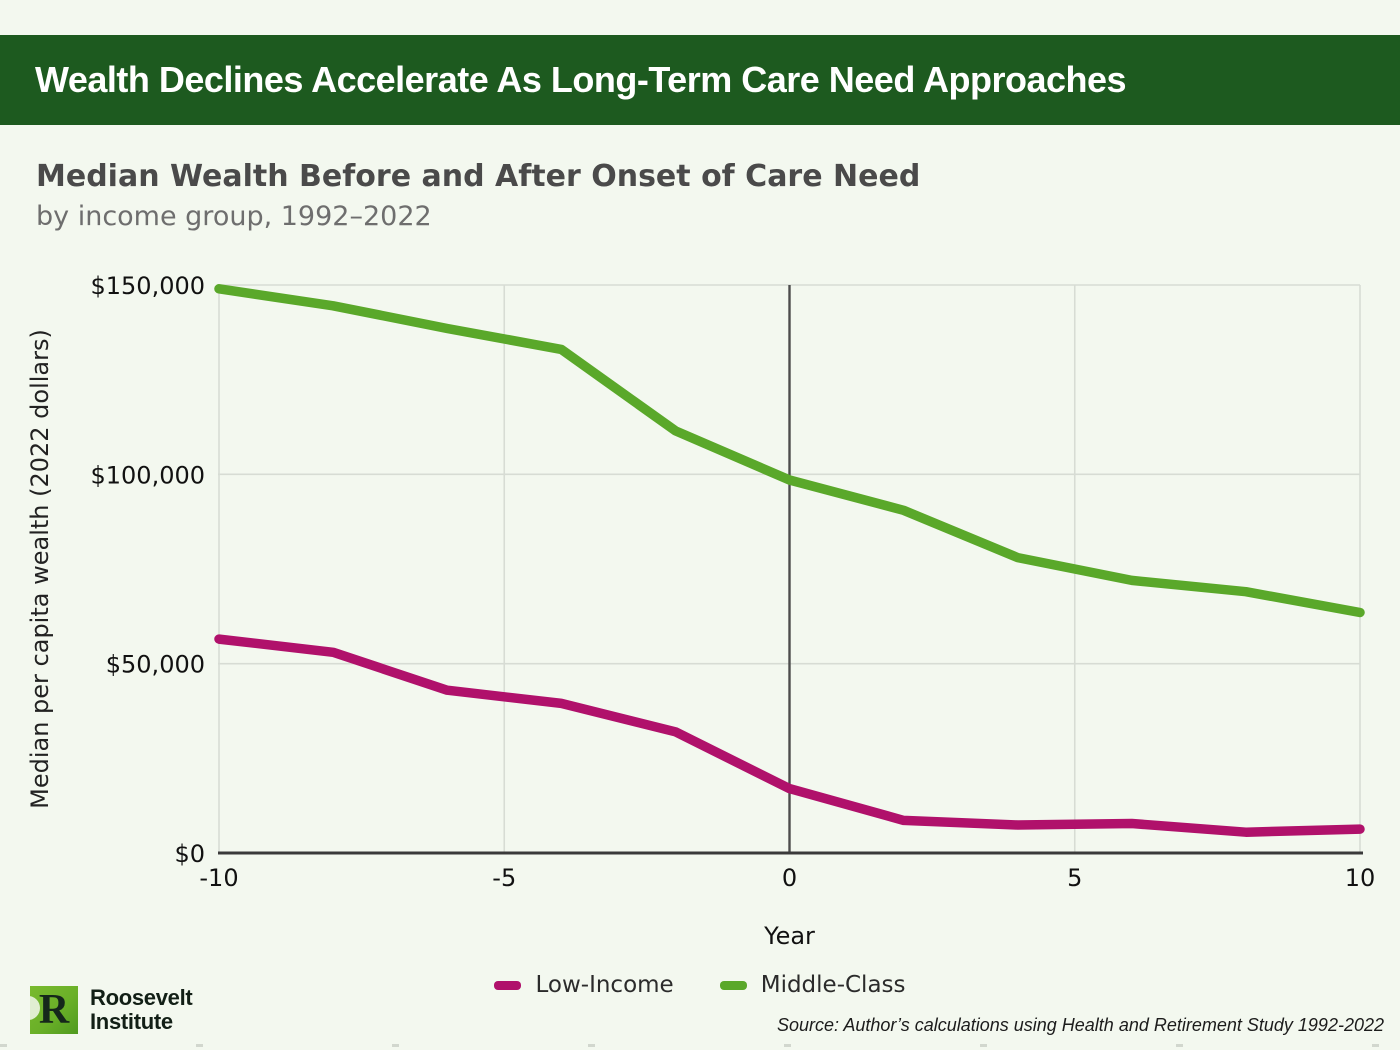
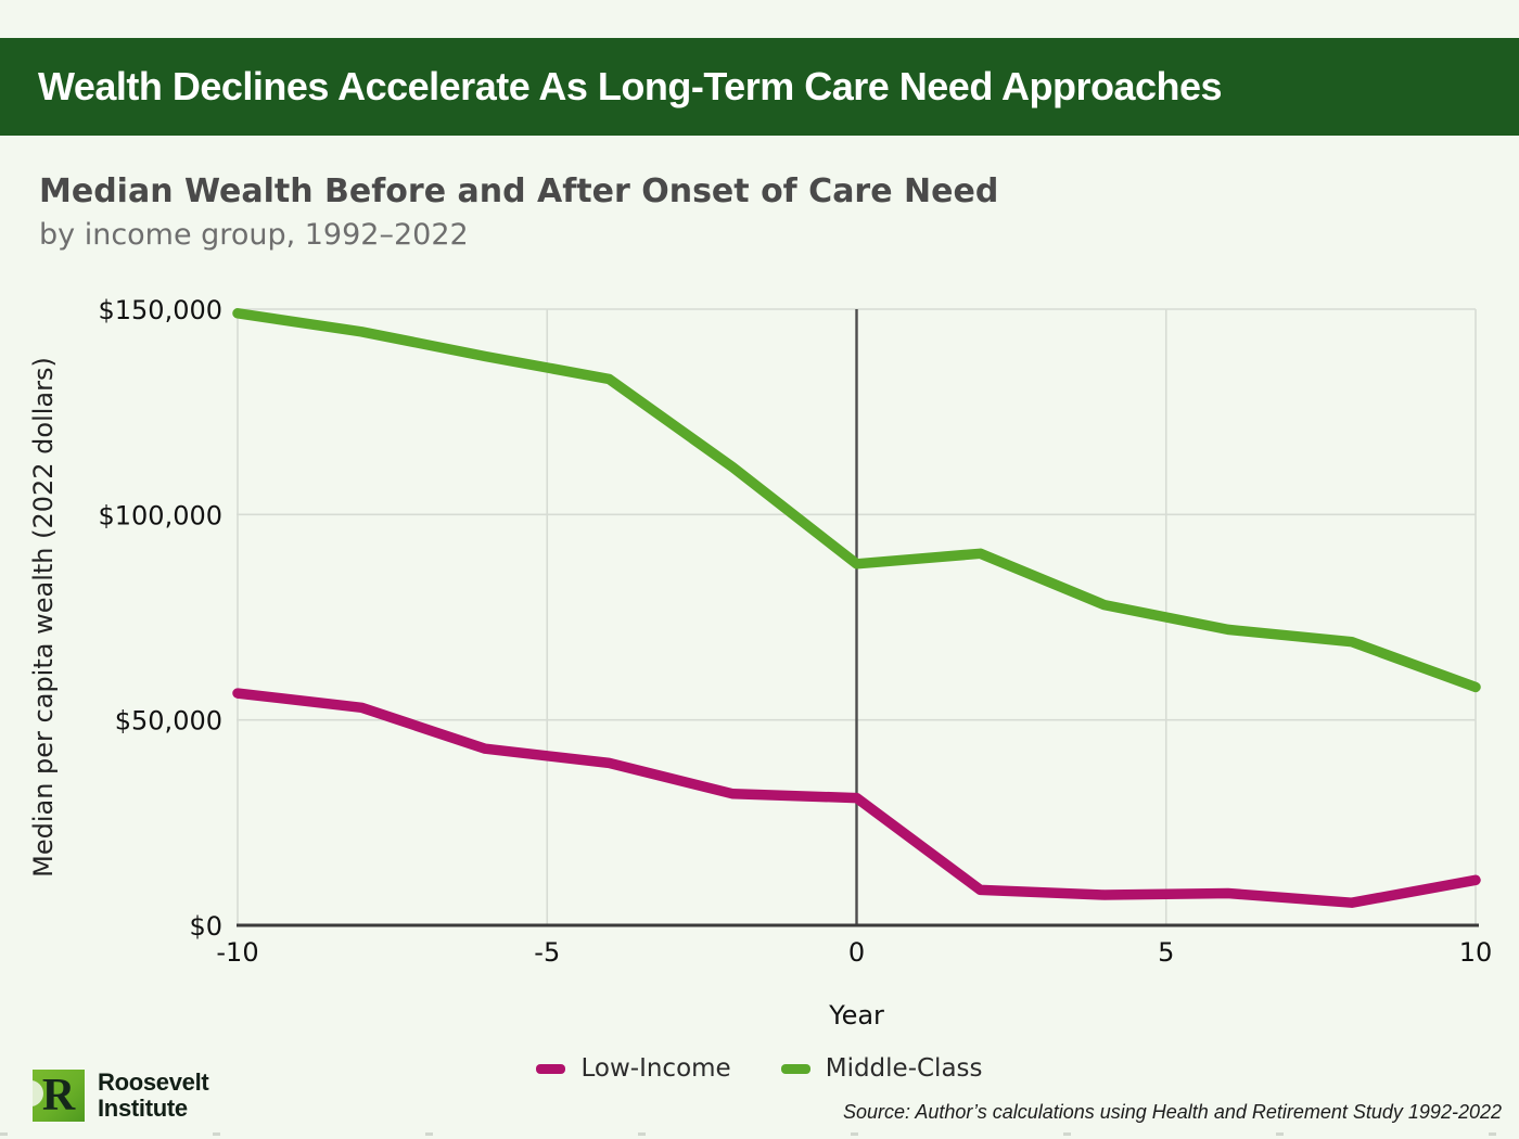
Low-Income/0: $17000 -> $31000
Middle-Class/0: $98000 -> $88000
Low-Income/10: $6000 -> $11000
Middle-Class/10: $64000 -> $58000
